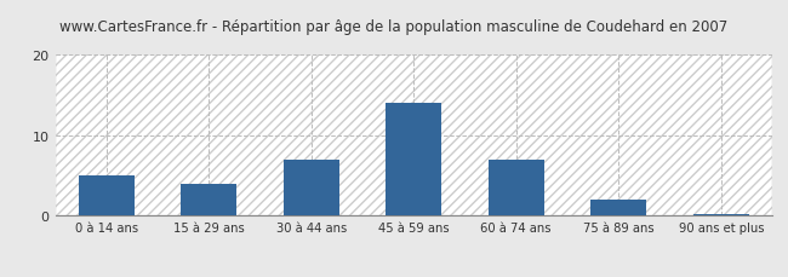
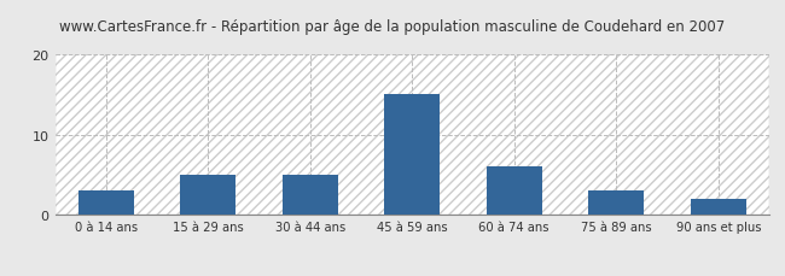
0 à 14 ans: 5.0 -> 3.0
15 à 29 ans: 4.0 -> 5.0
30 à 44 ans: 7.0 -> 5.0
45 à 59 ans: 14.0 -> 15.0
60 à 74 ans: 7.0 -> 6.0
75 à 89 ans: 2.0 -> 3.0
90 ans et plus: 0.2 -> 2.0
